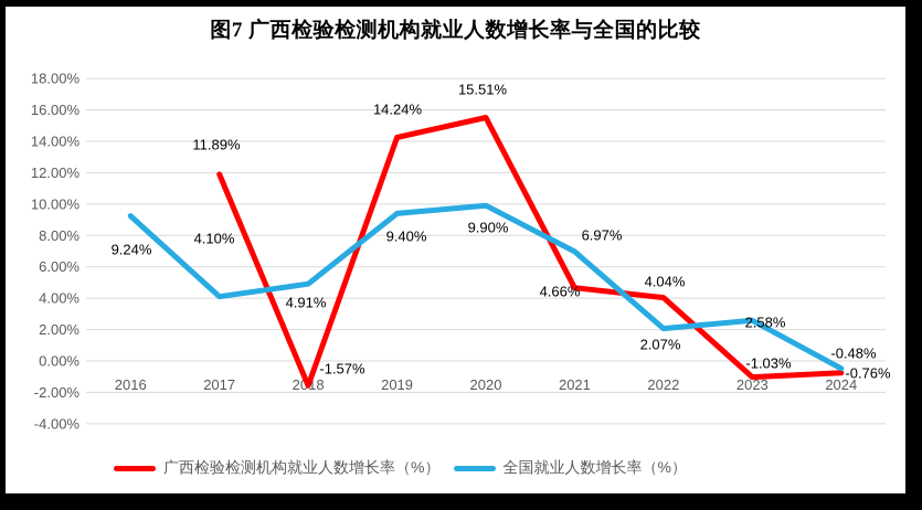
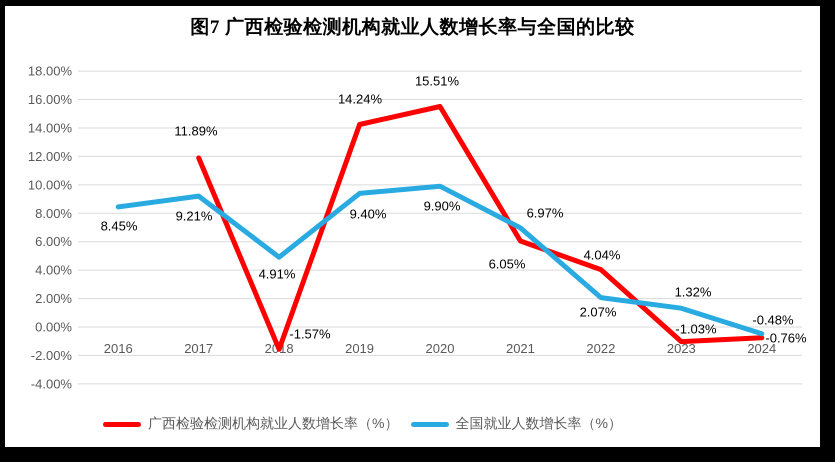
全国就业人数增长率（%）/2016: 9.24% -> 8.45%
全国就业人数增长率（%）/2017: 4.10% -> 9.21%
广西检验检测机构就业人数增长率（%）/2021: 4.66% -> 6.05%
全国就业人数增长率（%）/2023: 2.58% -> 1.32%
